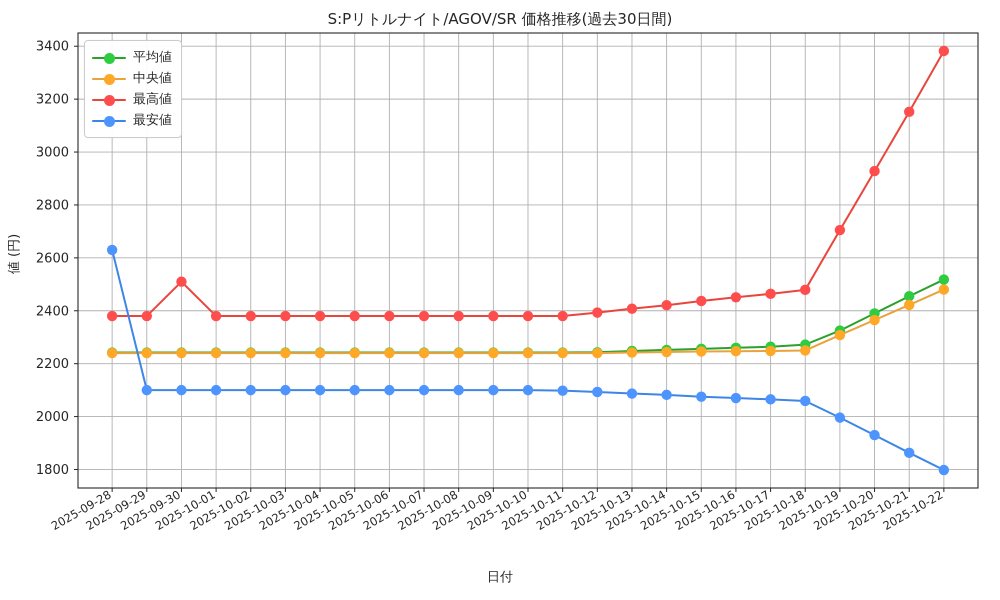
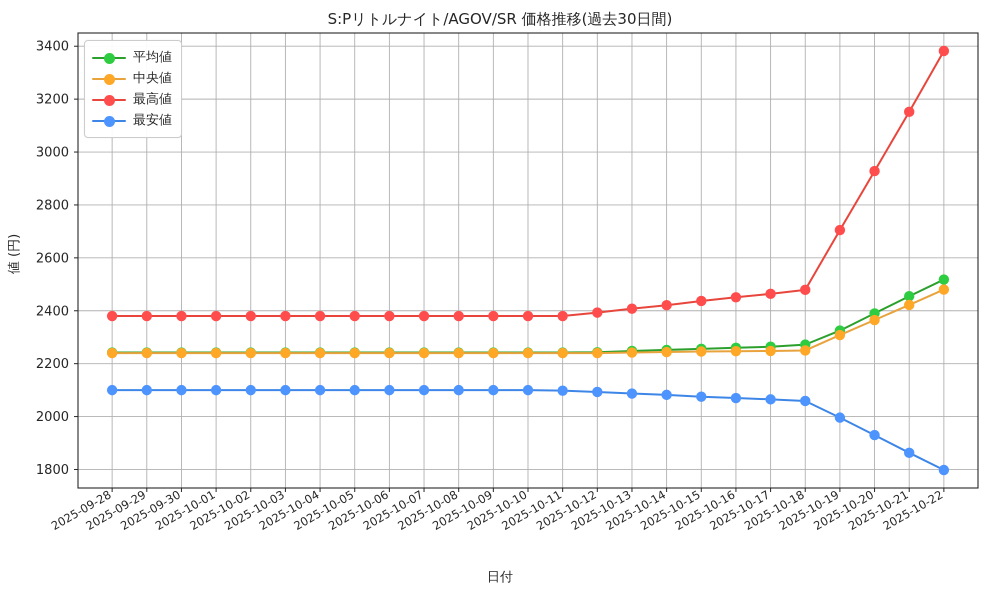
最安値/2025-09-28: 2630 -> 2100
最高値/2025-09-30: 2510 -> 2380
